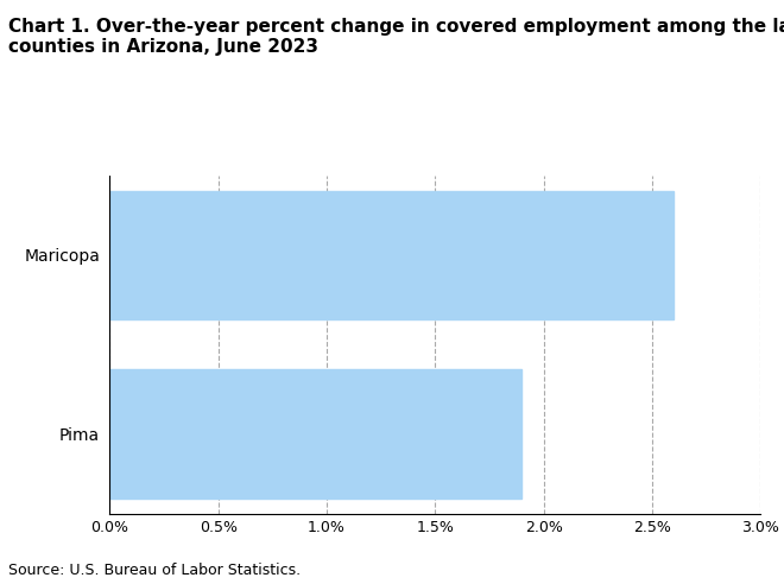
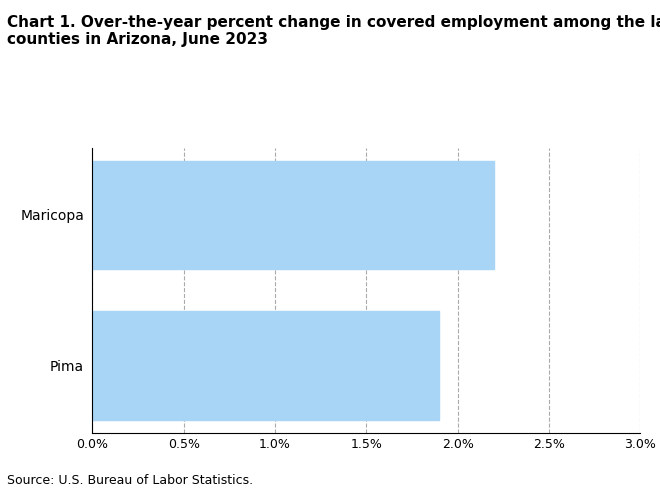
Maricopa: 2.6% -> 2.2%
